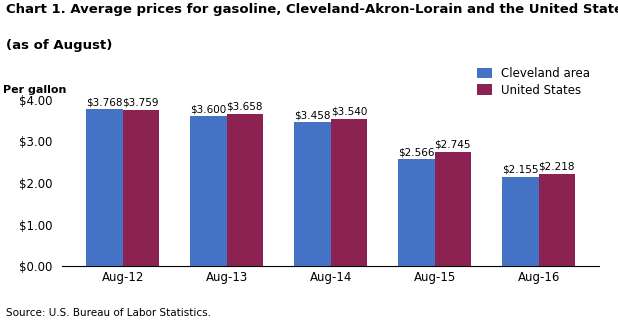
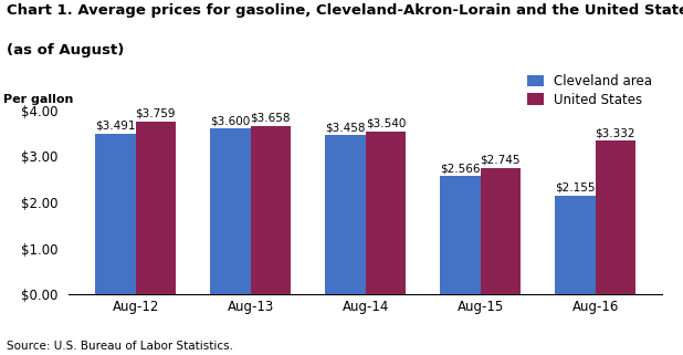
Cleveland area/Aug-12: $3.768 -> $3.491
United States/Aug-16: $2.218 -> $3.332
